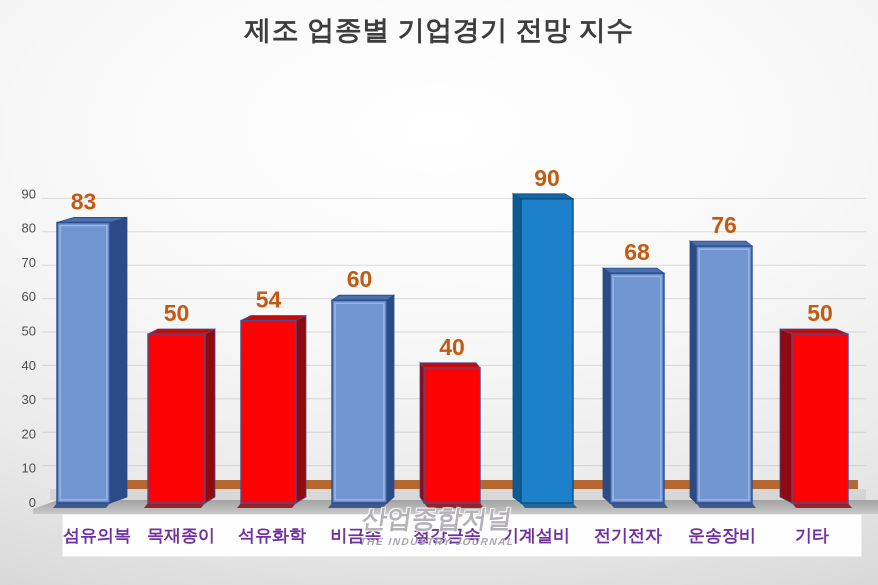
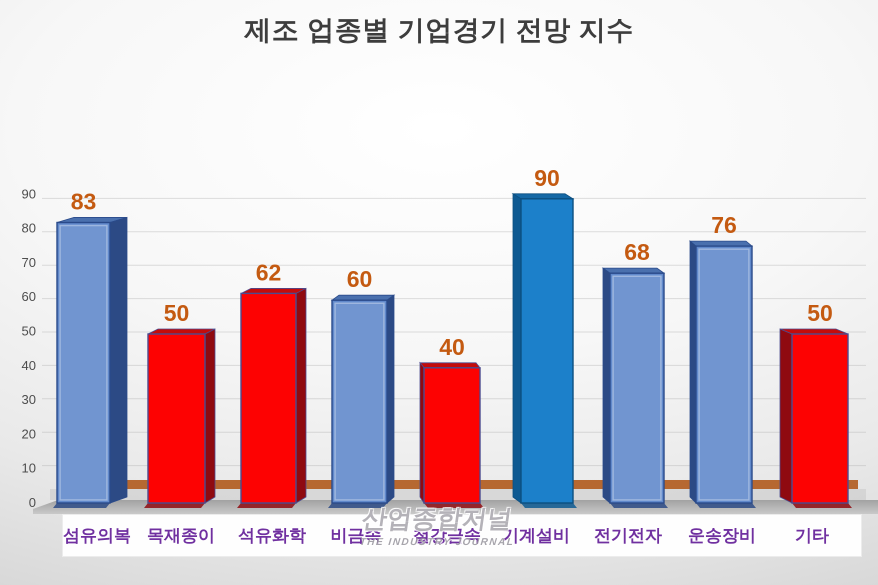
석유화학: 54 -> 62
